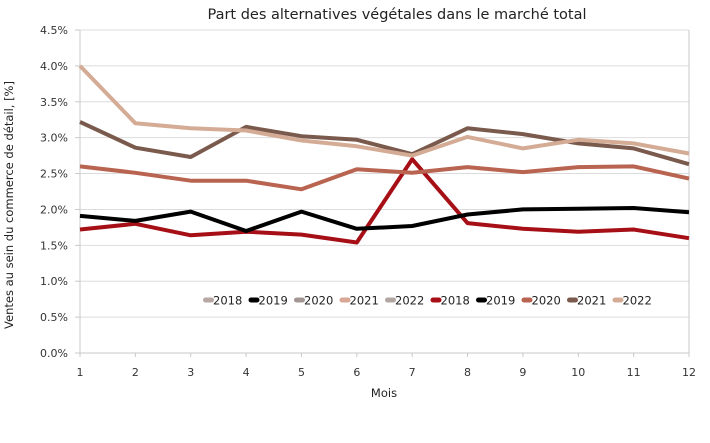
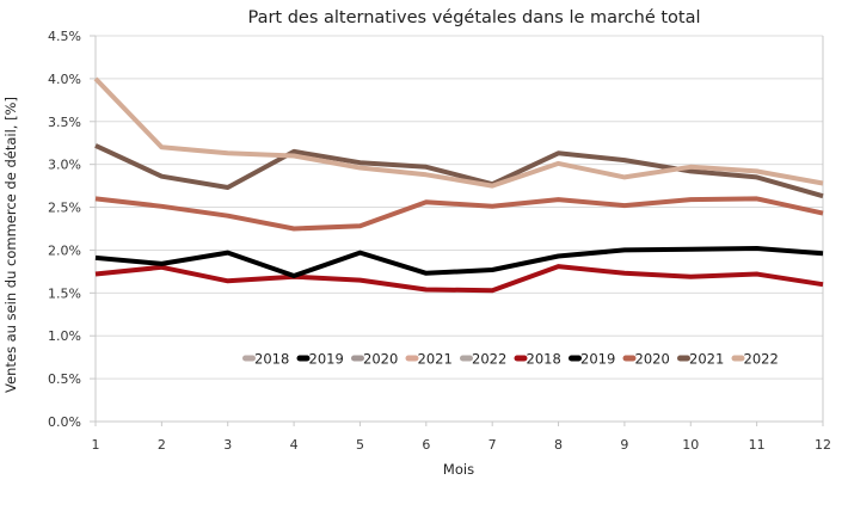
2020/4: 2.4% -> 2.2%
2018/7: 2.7% -> 1.5%
